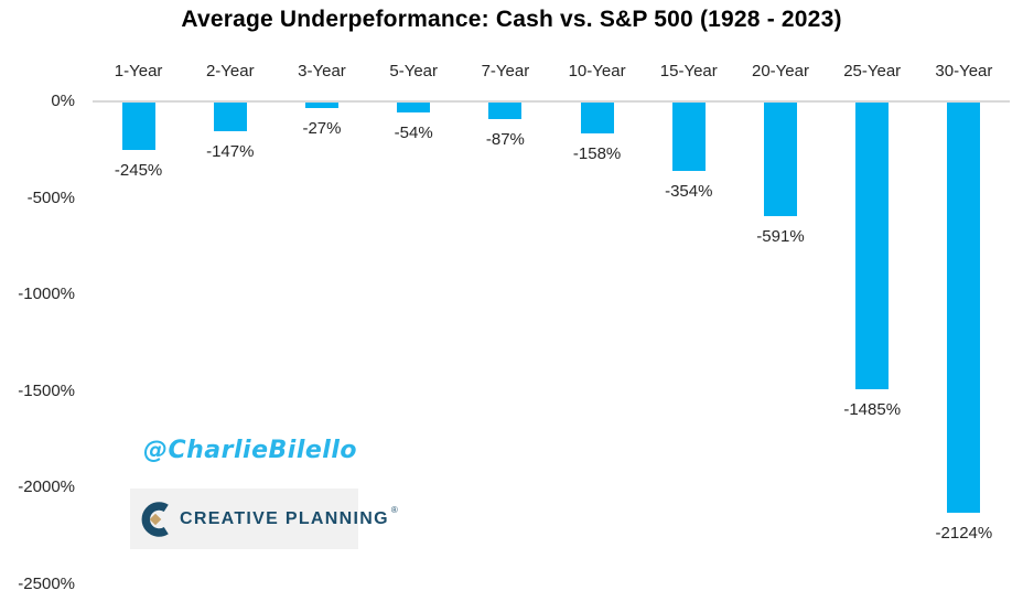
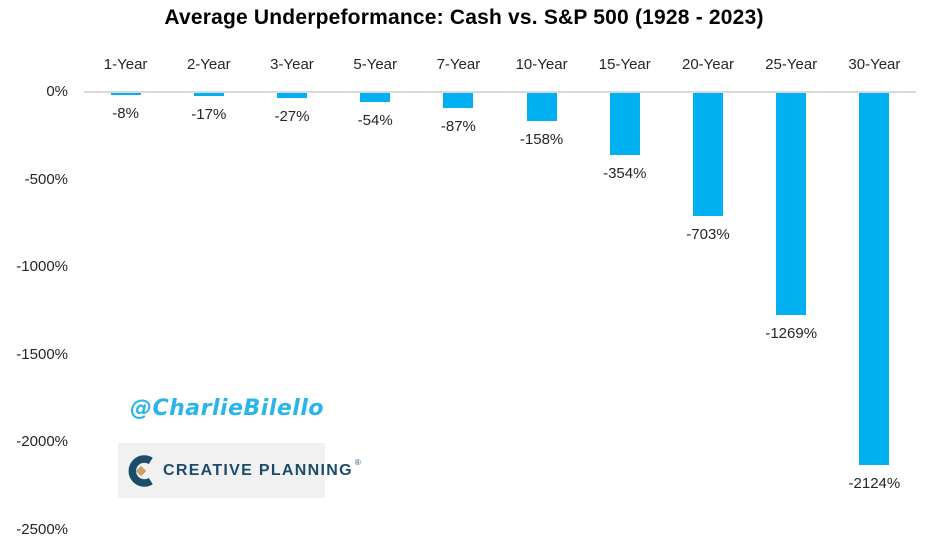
1-Year: -245% -> -8%
2-Year: -147% -> -17%
20-Year: -591% -> -703%
25-Year: -1485% -> -1269%
